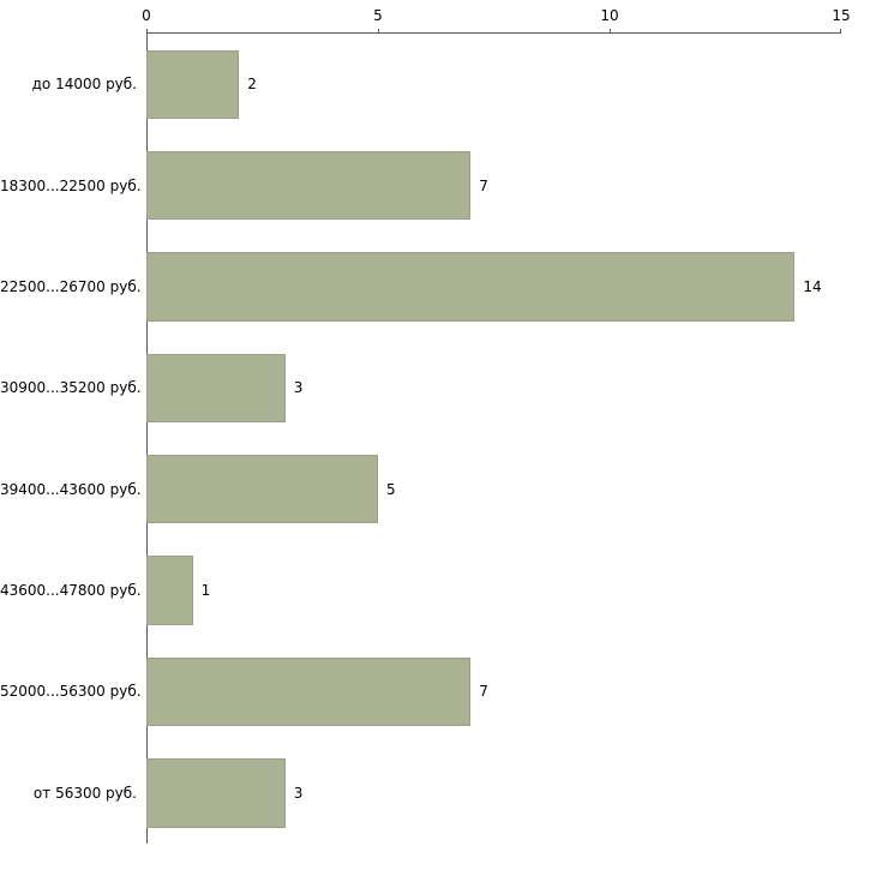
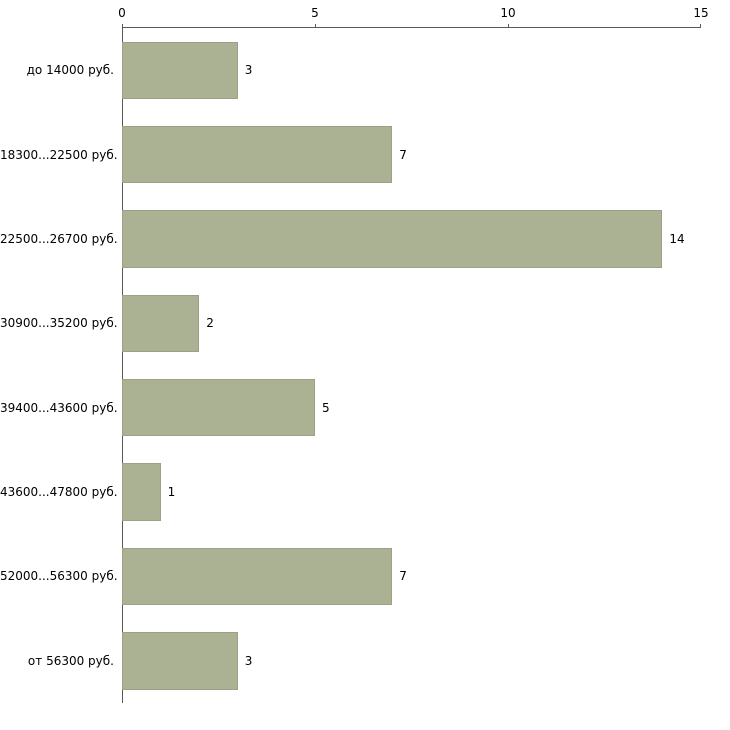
до 14000 руб.: 2 -> 3
30900...35200 руб.: 3 -> 2
